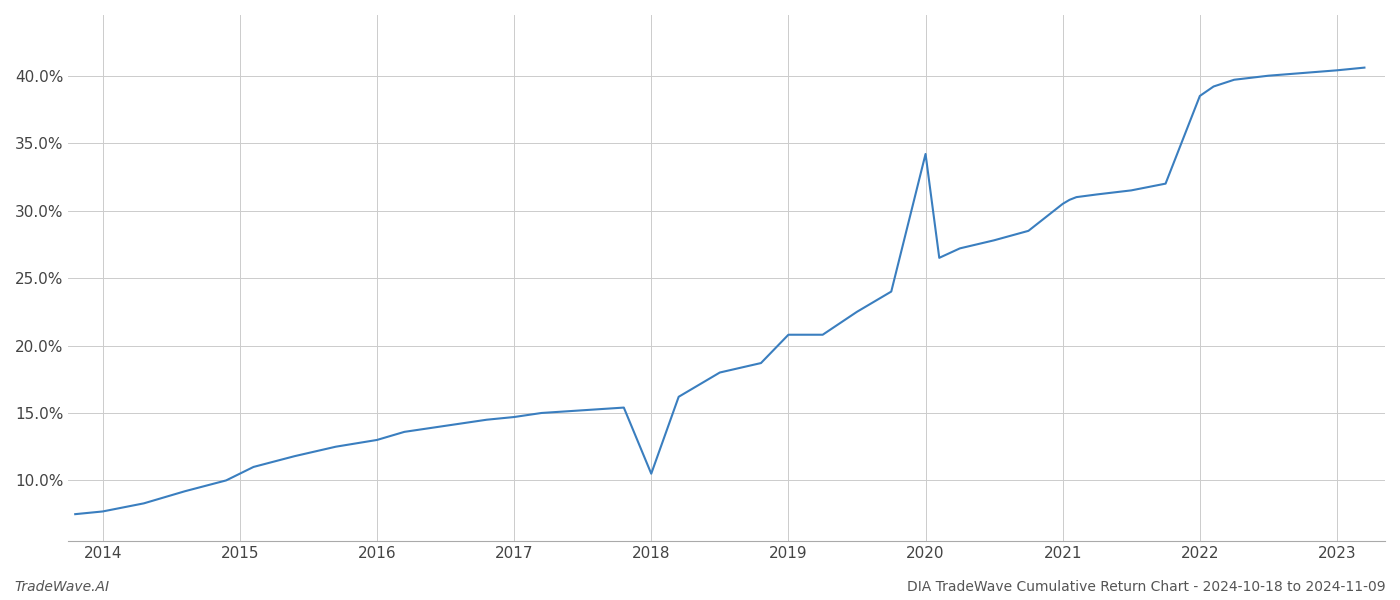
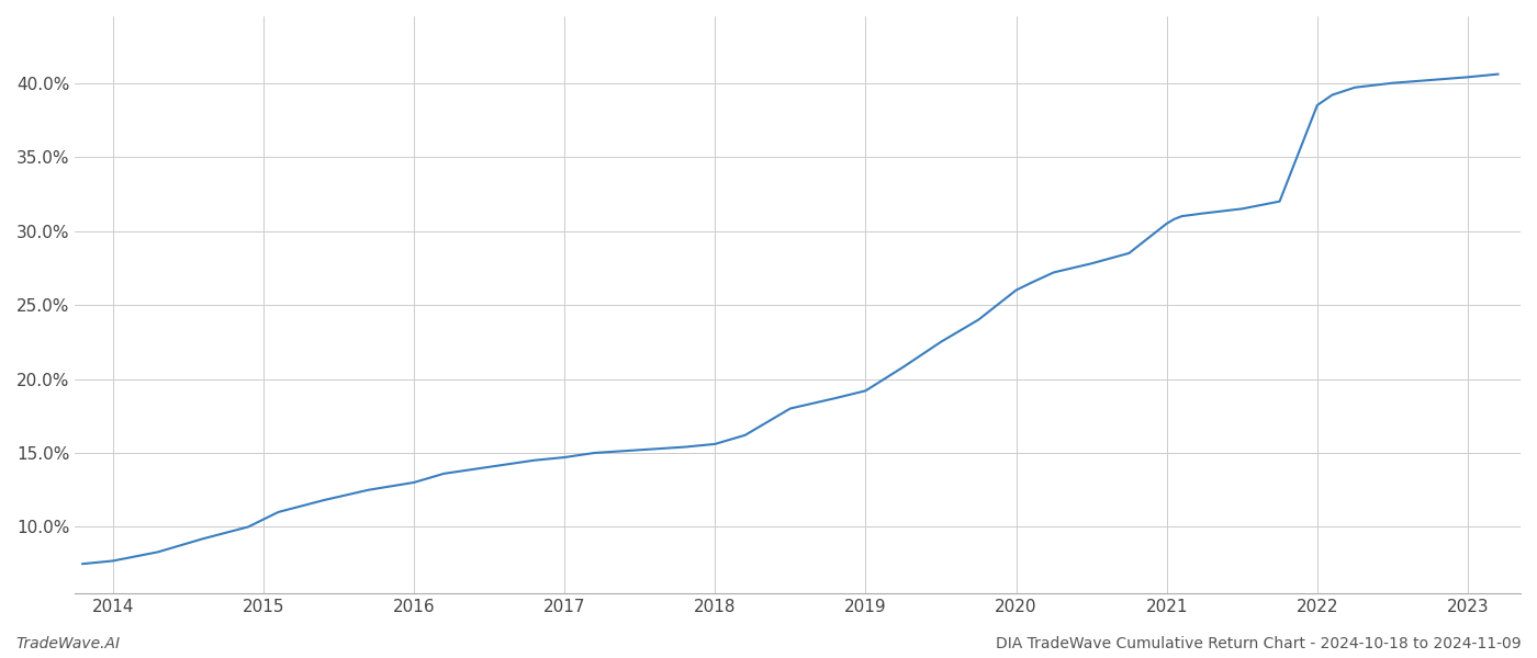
2018: 10.5% -> 15.6%
2019: 20.8% -> 19.2%
2020: 34.2% -> 26.0%
